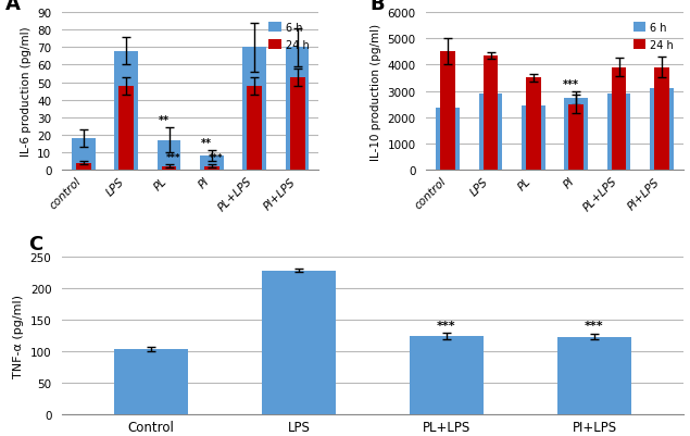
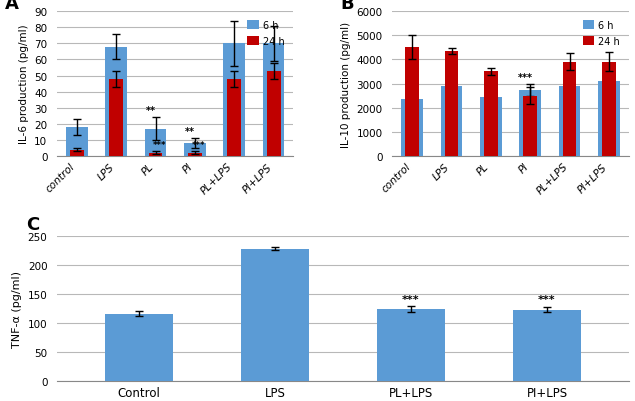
Control: 103 -> 116
